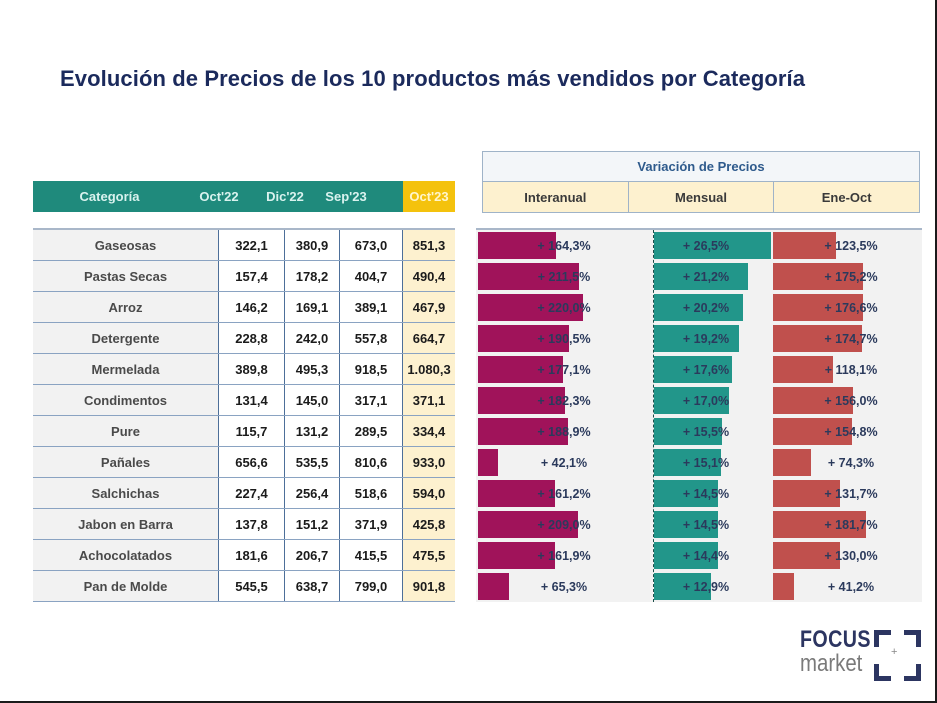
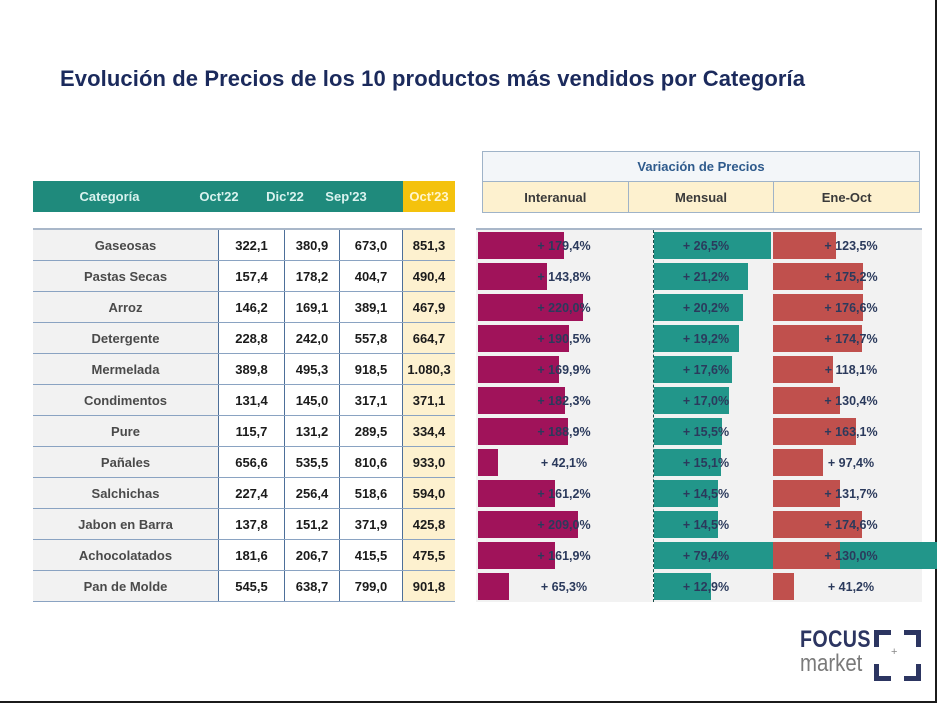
Interanual/Gaseosas: 164,3% -> 179,4%
Interanual/Pastas Secas: 211,5% -> 143,8%
Interanual/Mermelada: 177,1% -> 169,9%
Ene-Oct/Condimentos: 156,0% -> 130,4%
Ene-Oct/Pure: 154,8% -> 163,1%
Ene-Oct/Pañales: 74,3% -> 97,4%
Ene-Oct/Jabon en Barra: 181,7% -> 174,6%
Mensual/Achocolatados: 14,4% -> 79,4%
